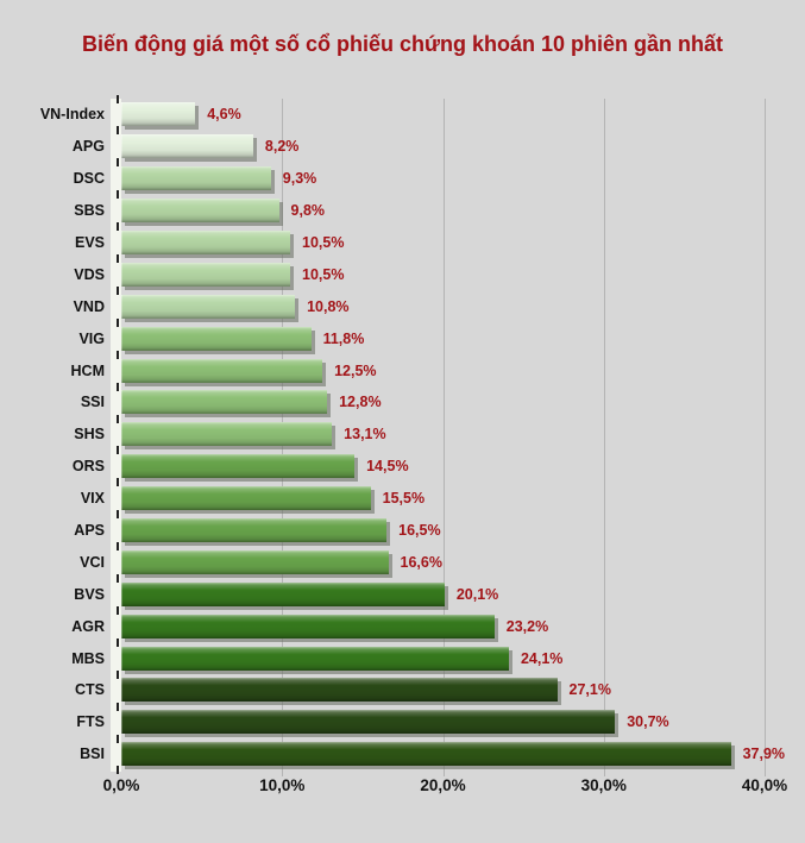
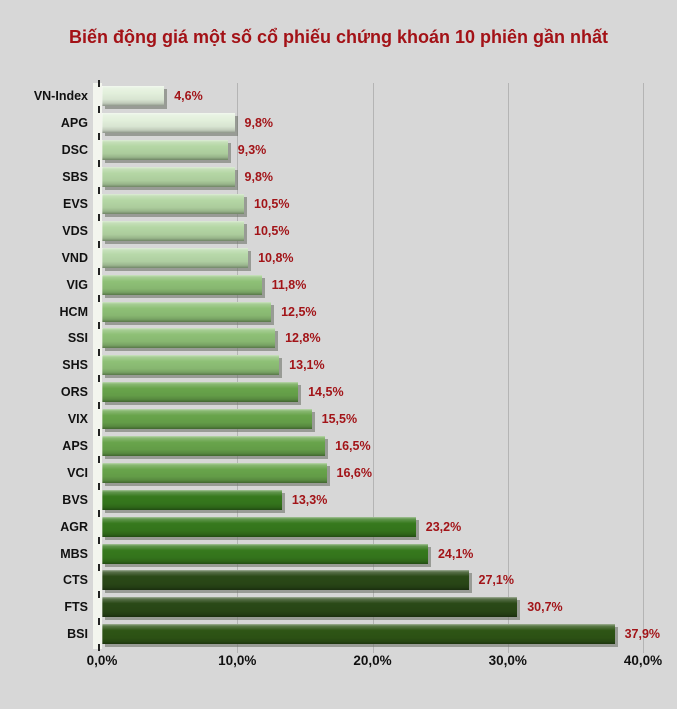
APG: 8,2% -> 9,8%
BVS: 20,1% -> 13,3%
